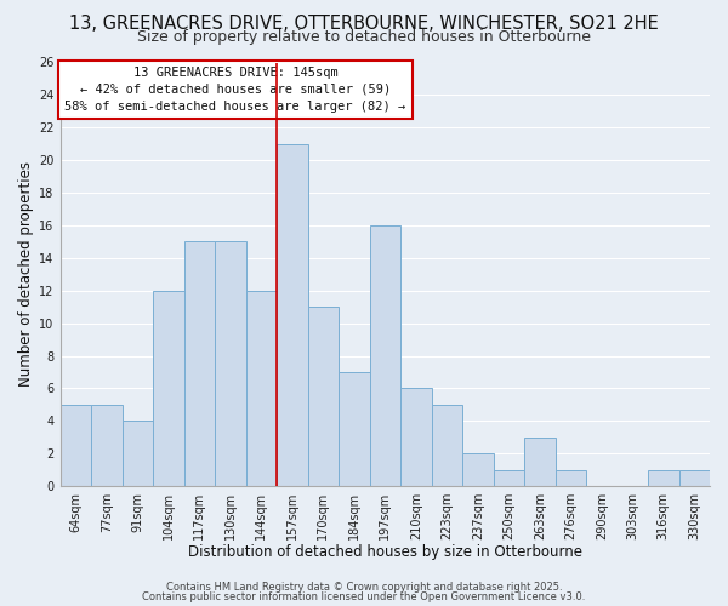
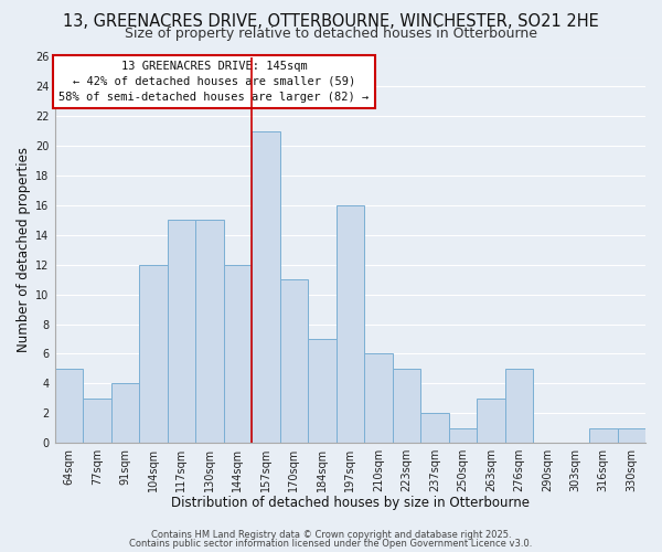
77sqm: 5 -> 3
276sqm: 1 -> 5
